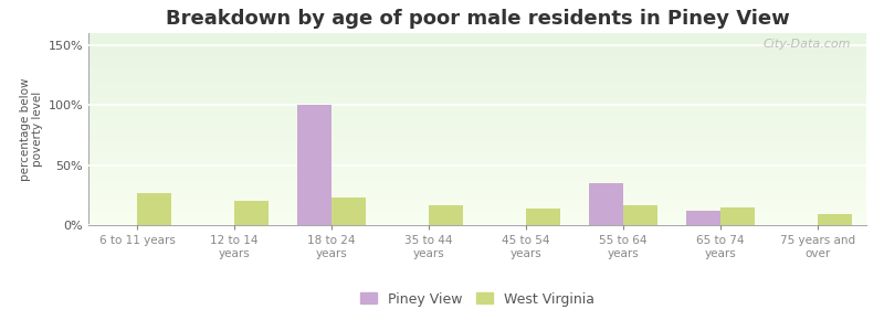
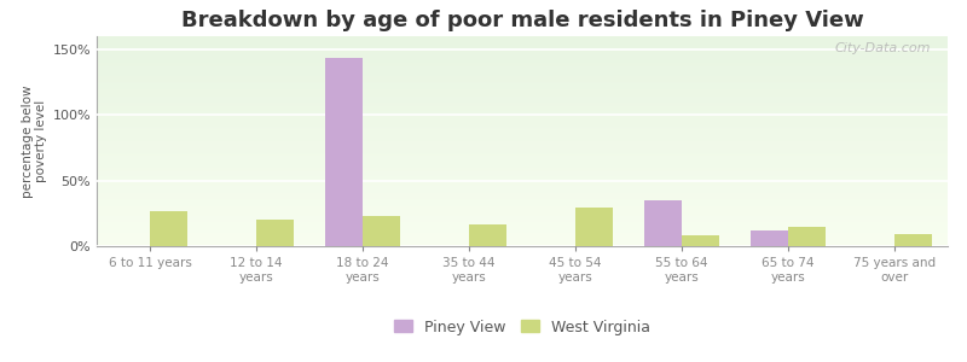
Piney View/18 to 24 years: 100% -> 143%
West Virginia/45 to 54 years: 14% -> 29%
West Virginia/55 to 64 years: 17% -> 8%
